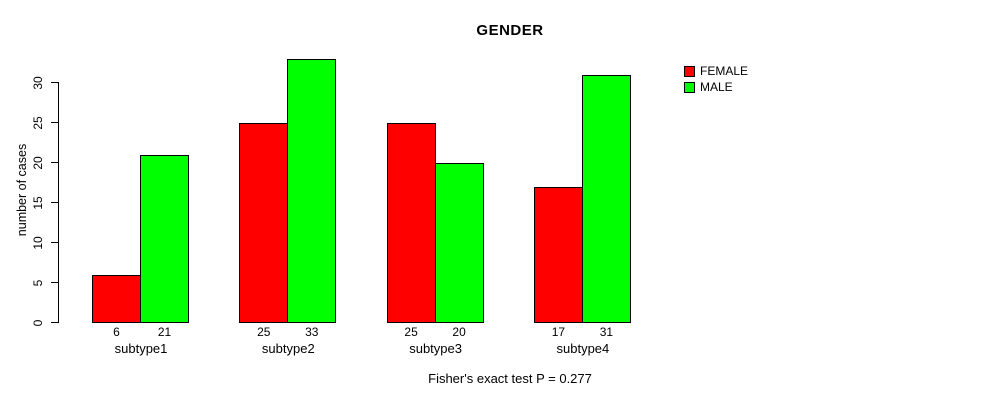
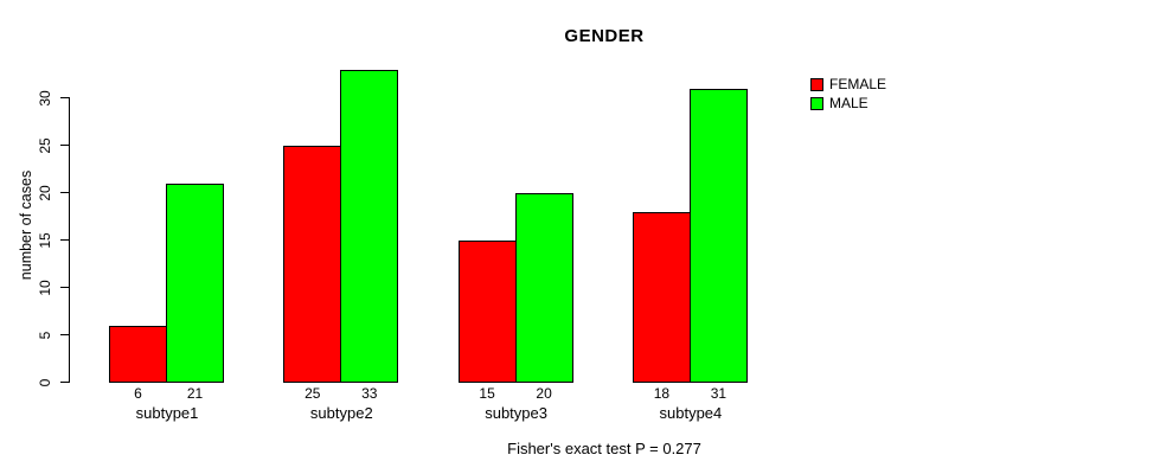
FEMALE/subtype3: 25 -> 15
FEMALE/subtype4: 17 -> 18
